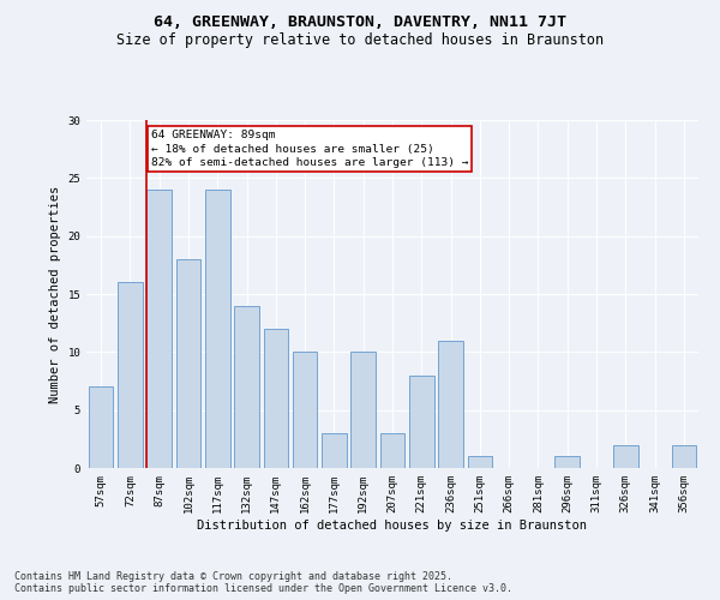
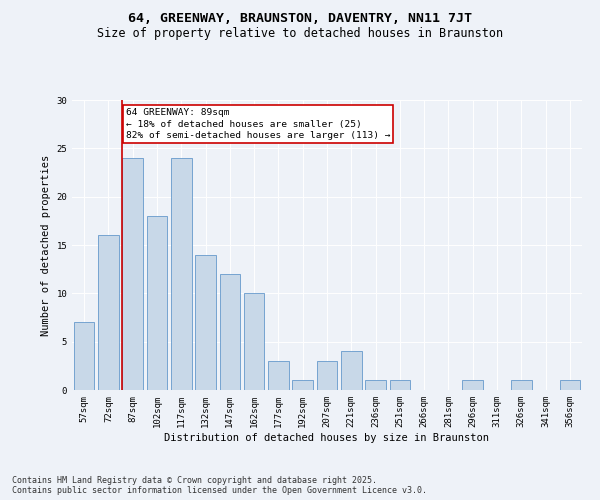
192sqm: 10 -> 1
221sqm: 8 -> 4
236sqm: 11 -> 1
326sqm: 2 -> 1
356sqm: 2 -> 1
